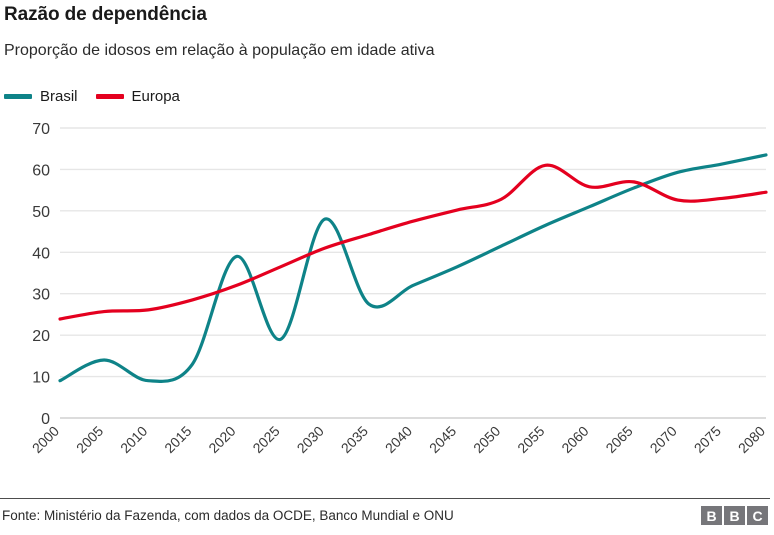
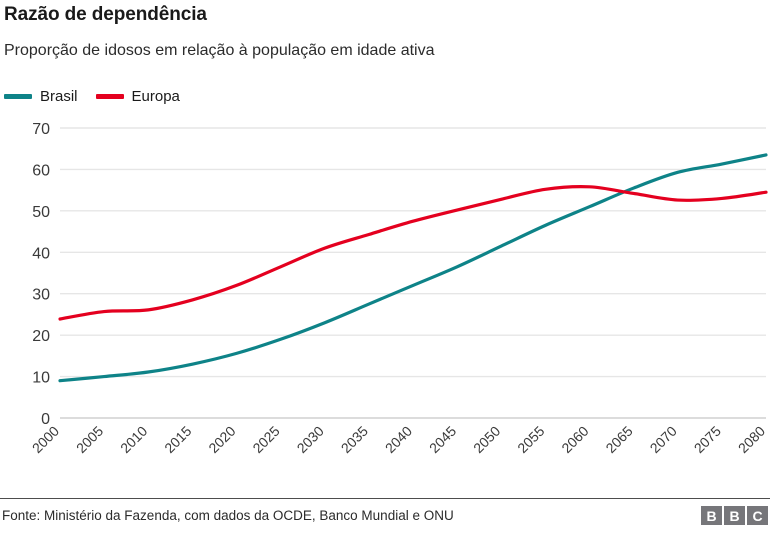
Brasil/2005: 14 -> 10
Brasil/2010: 9 -> 11
Brasil/2020: 39 -> 16
Brasil/2030: 48 -> 23
Europa/2055: 61 -> 55
Europa/2065: 57 -> 54
